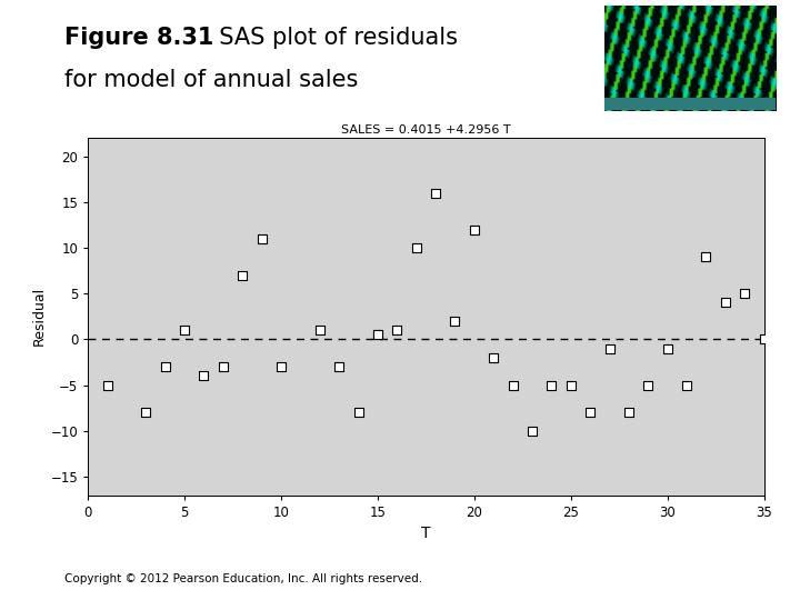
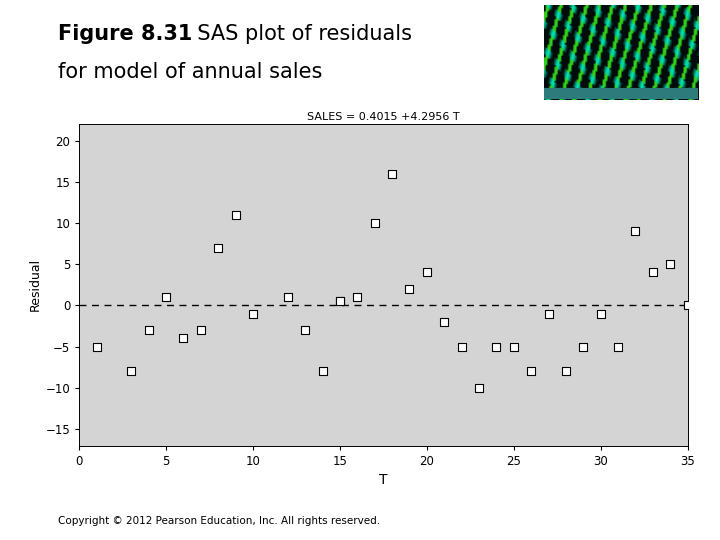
10: -3.0 -> -1.0
20: 12.0 -> 4.0
